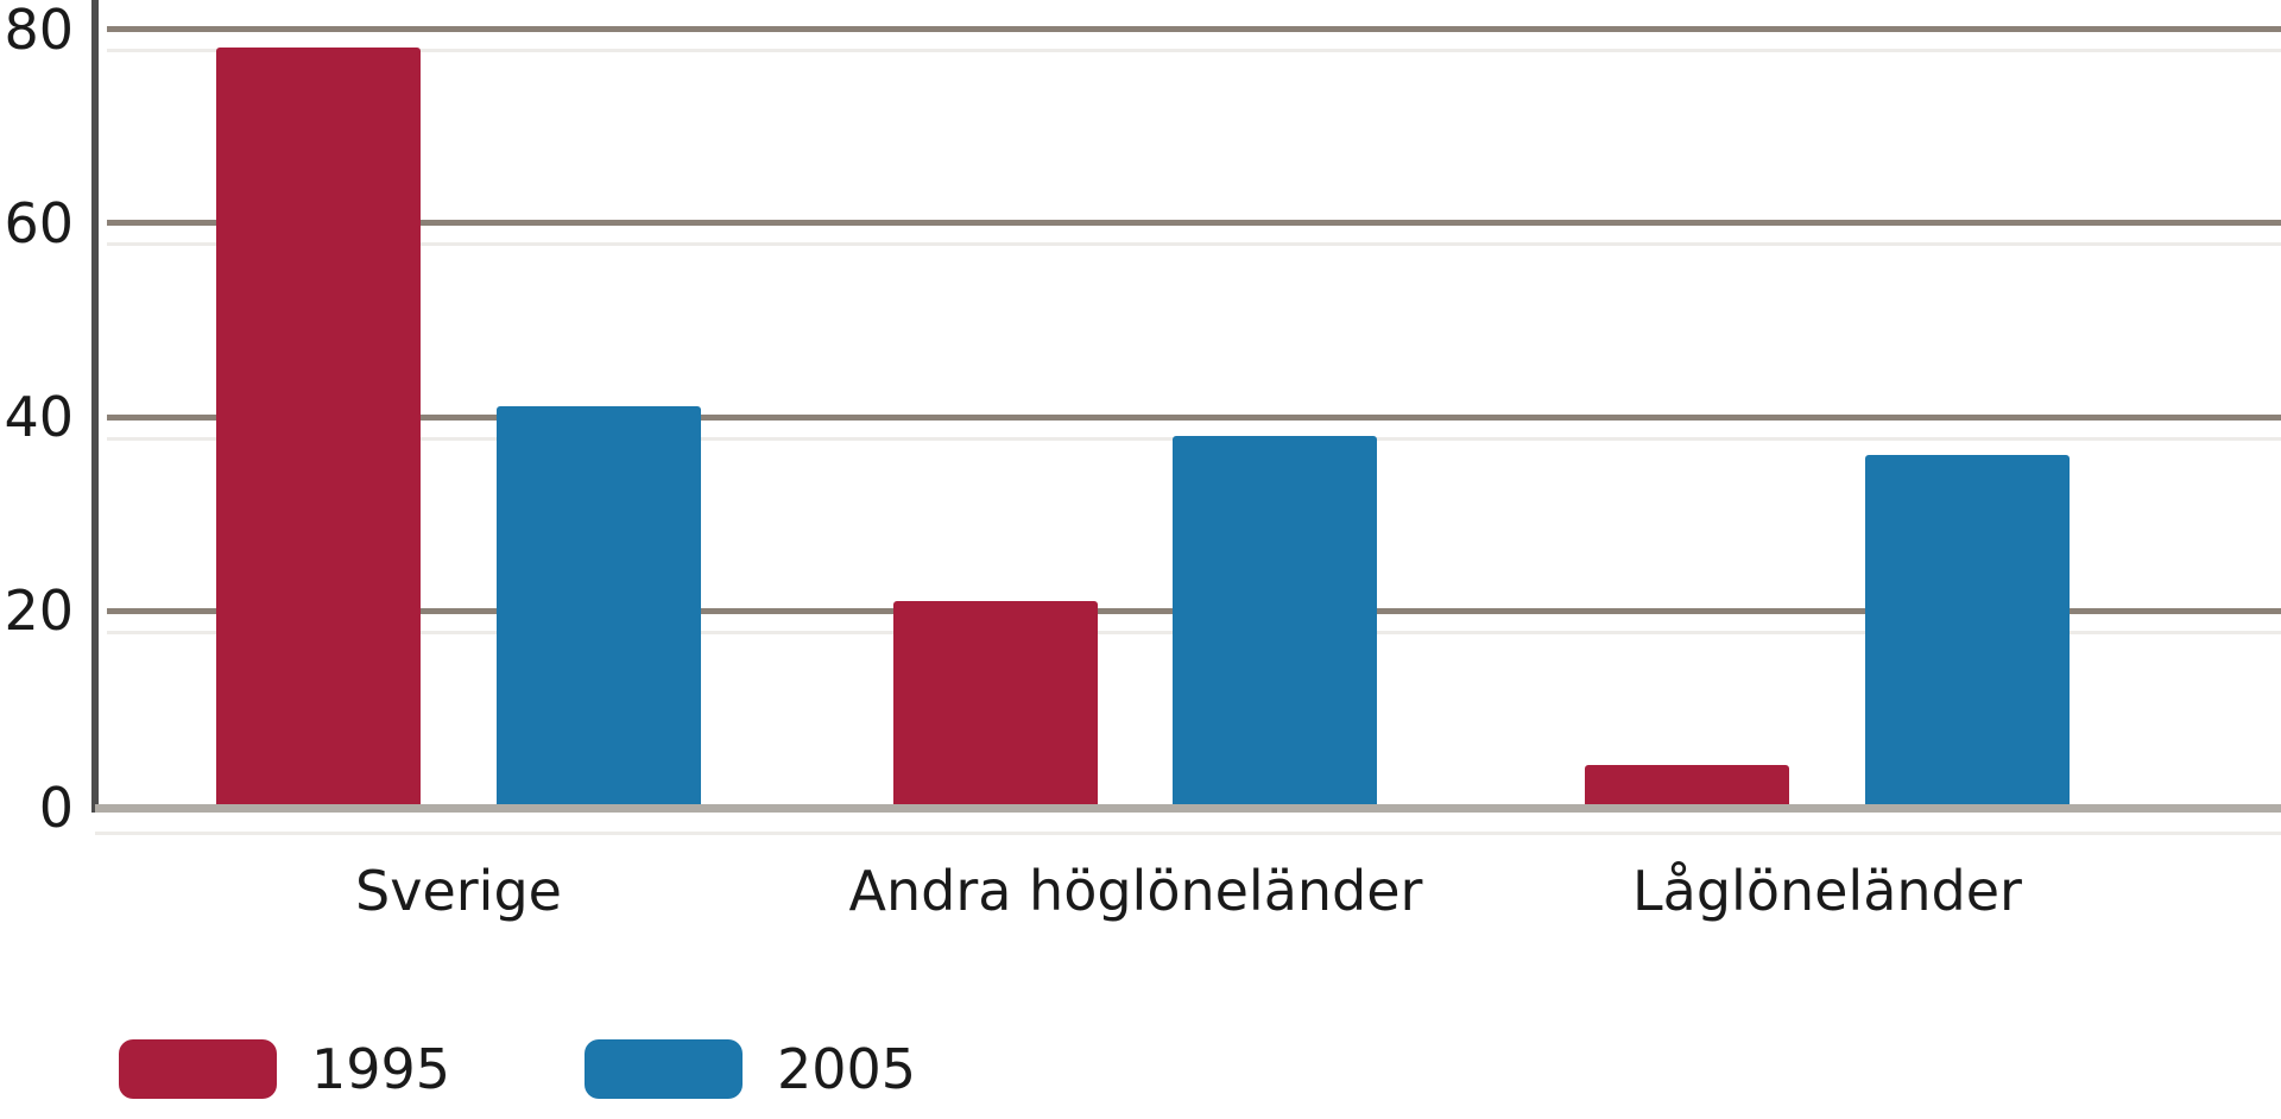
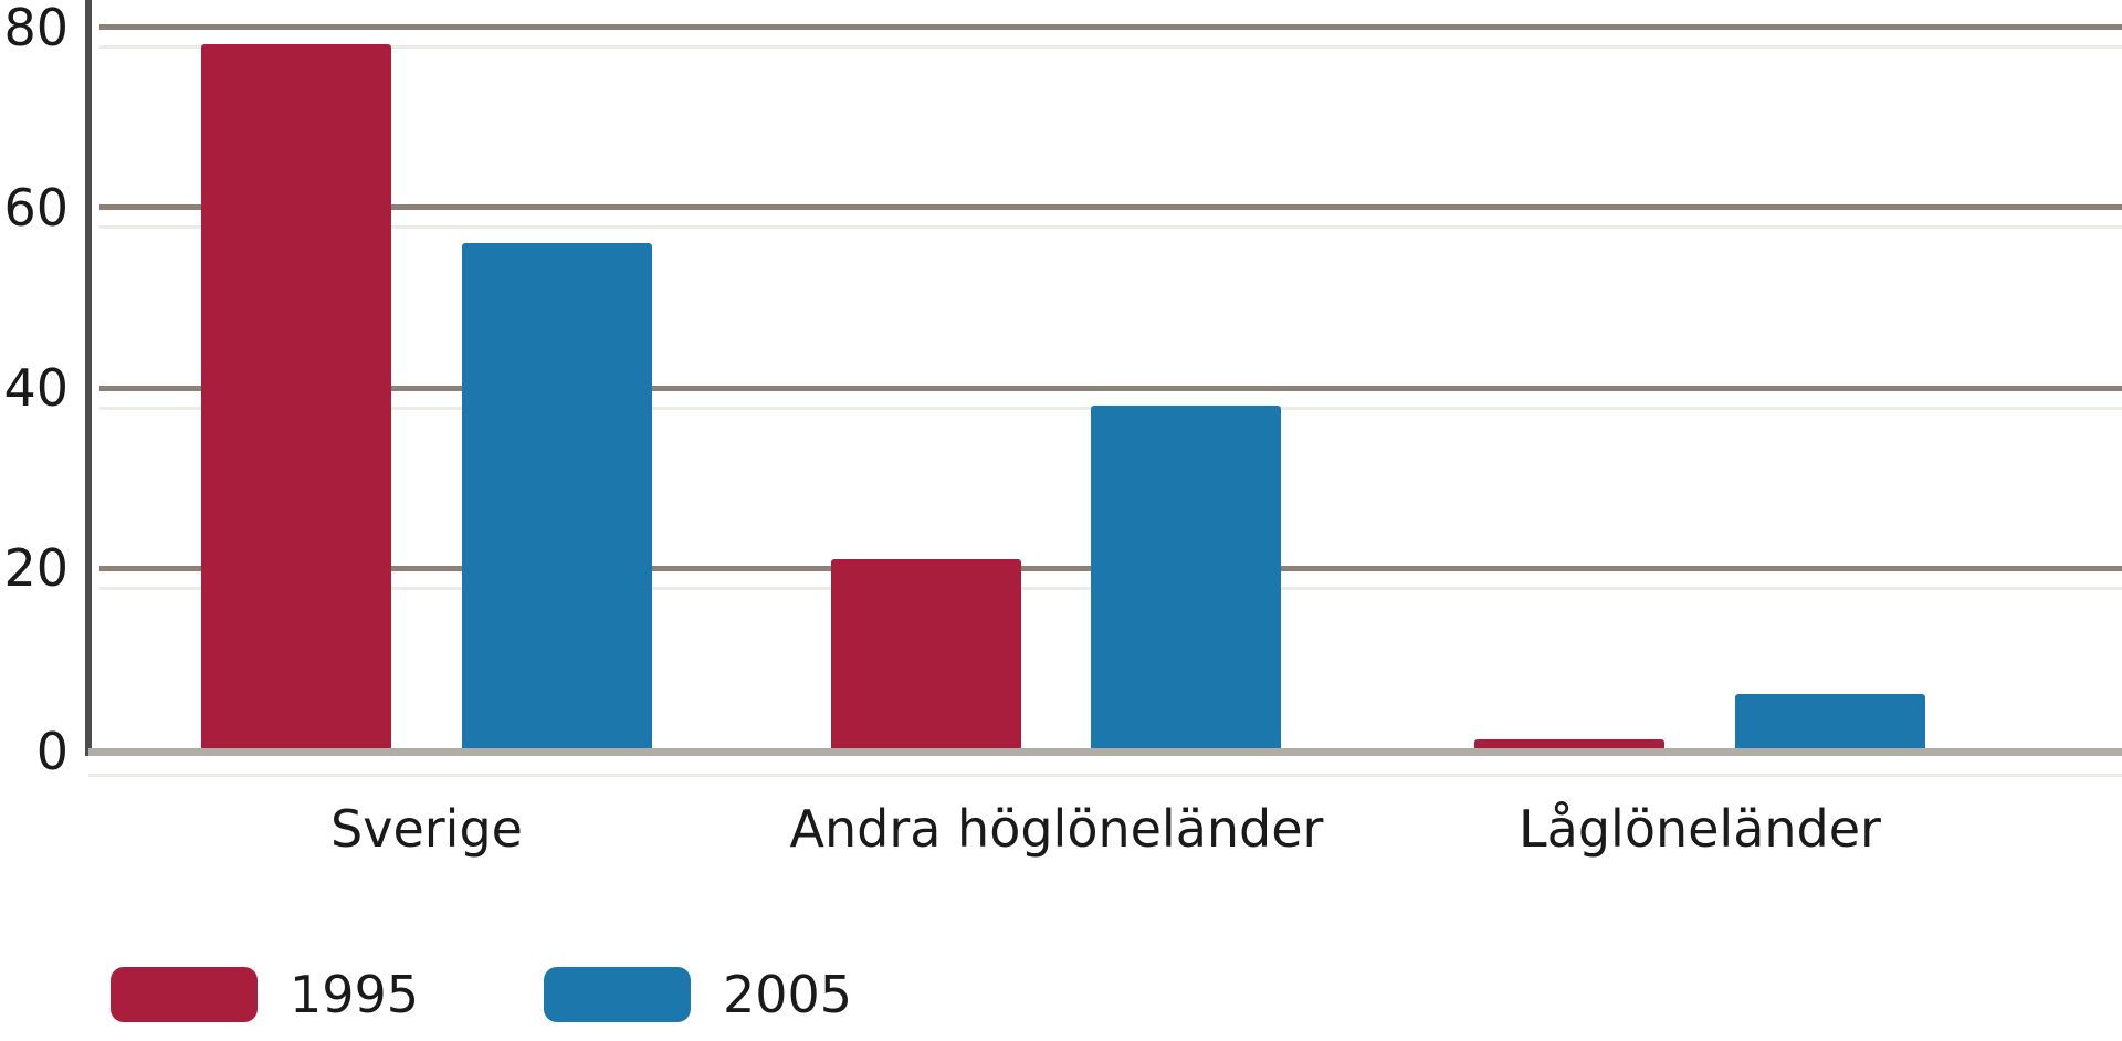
2005/Sverige: 41 -> 56
1995/Låglöneländer: 4 -> 1
2005/Låglöneländer: 36 -> 6
